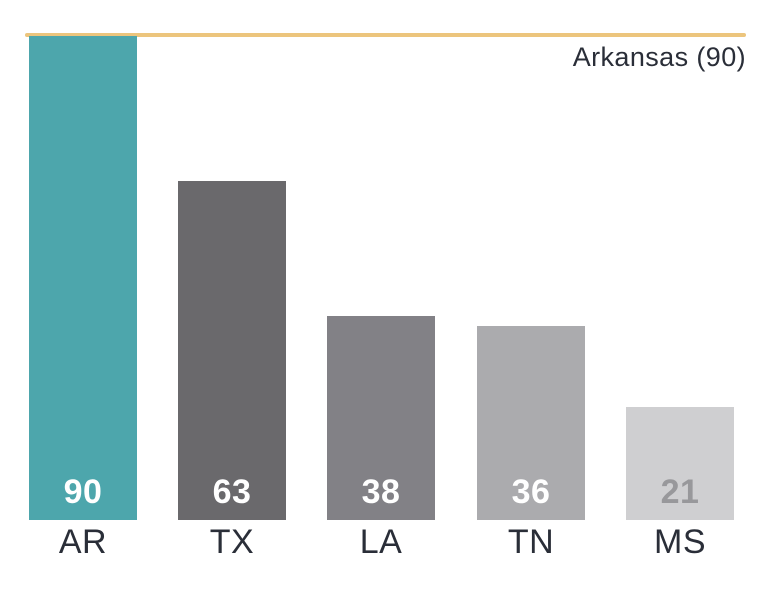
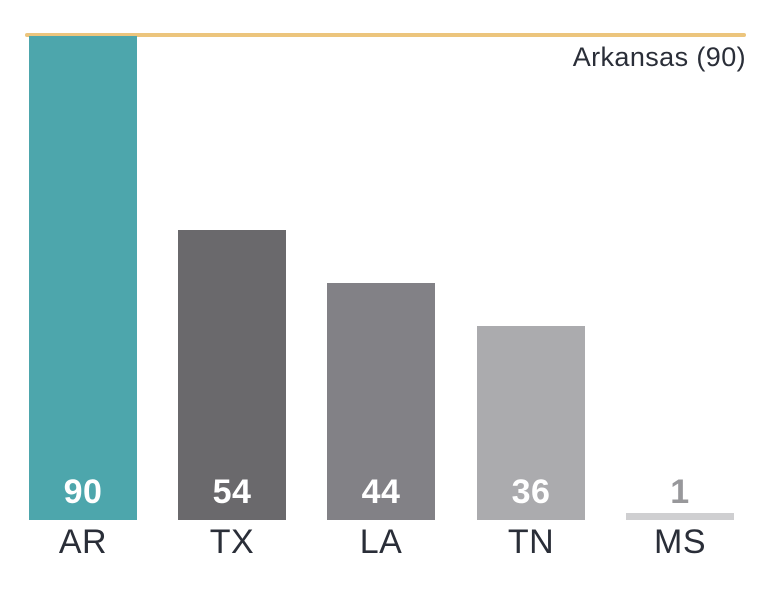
TX: 63 -> 54
LA: 38 -> 44
MS: 21 -> 1
